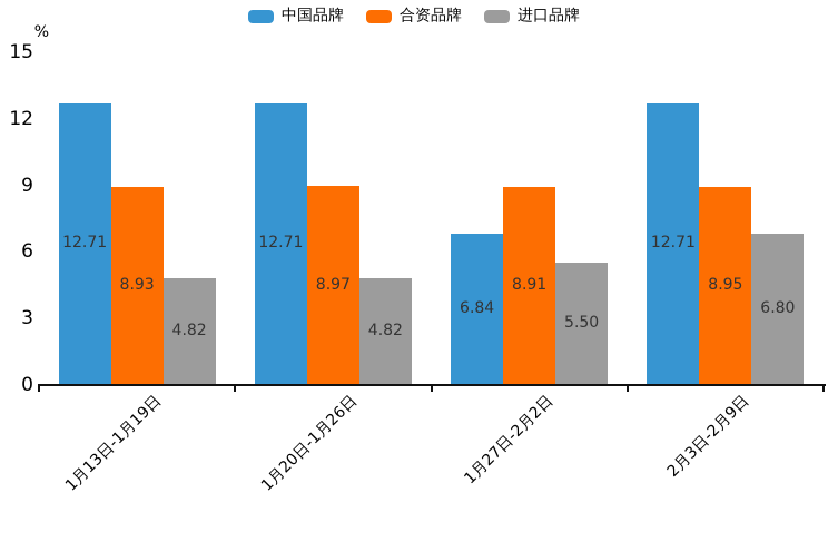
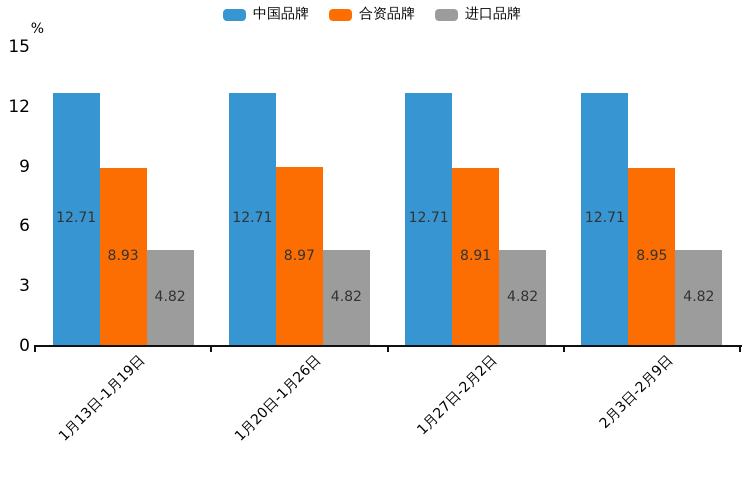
中国品牌/1月27日-2月2日: 6.84 -> 12.71
进口品牌/1月27日-2月2日: 5.50 -> 4.82
进口品牌/2月3日-2月9日: 6.80 -> 4.82
